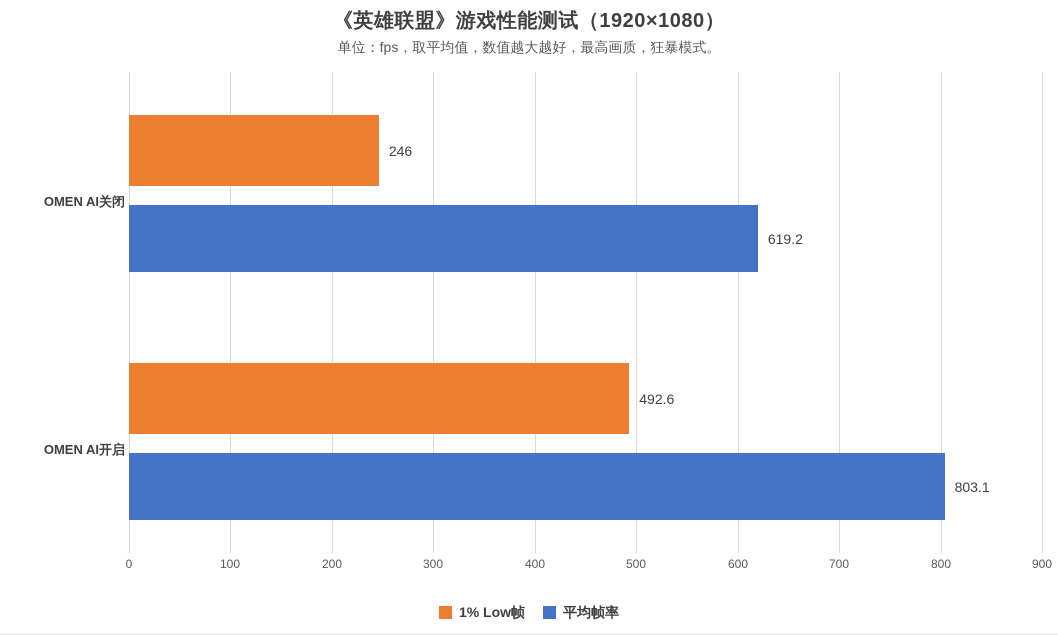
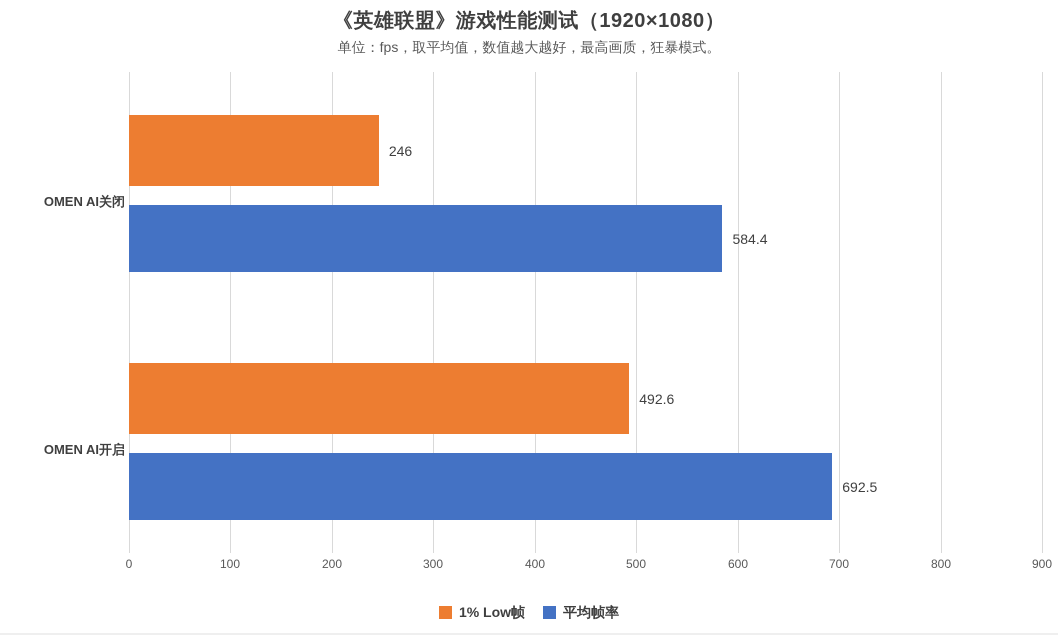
平均帧率/OMEN AI关闭: 619.2 -> 584.4
平均帧率/OMEN AI开启: 803.1 -> 692.5
